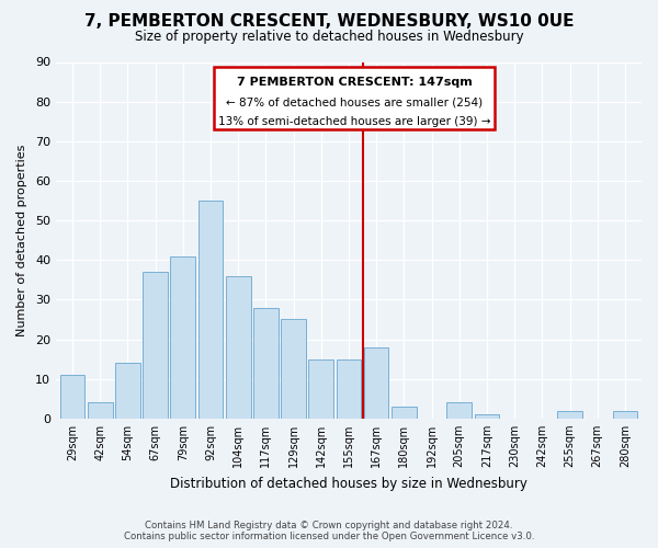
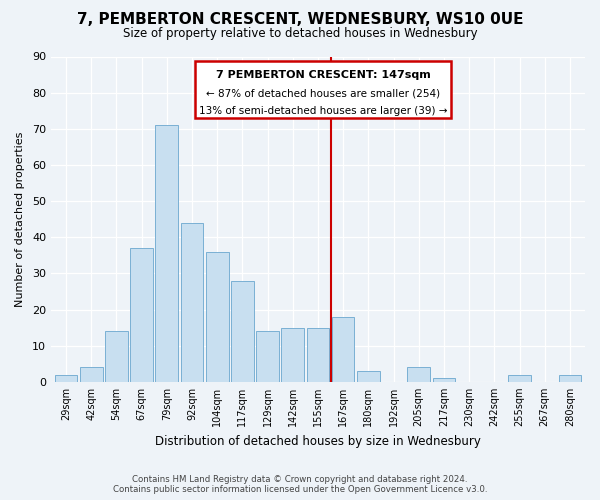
29sqm: 11 -> 2
79sqm: 41 -> 71
92sqm: 55 -> 44
129sqm: 25 -> 14
